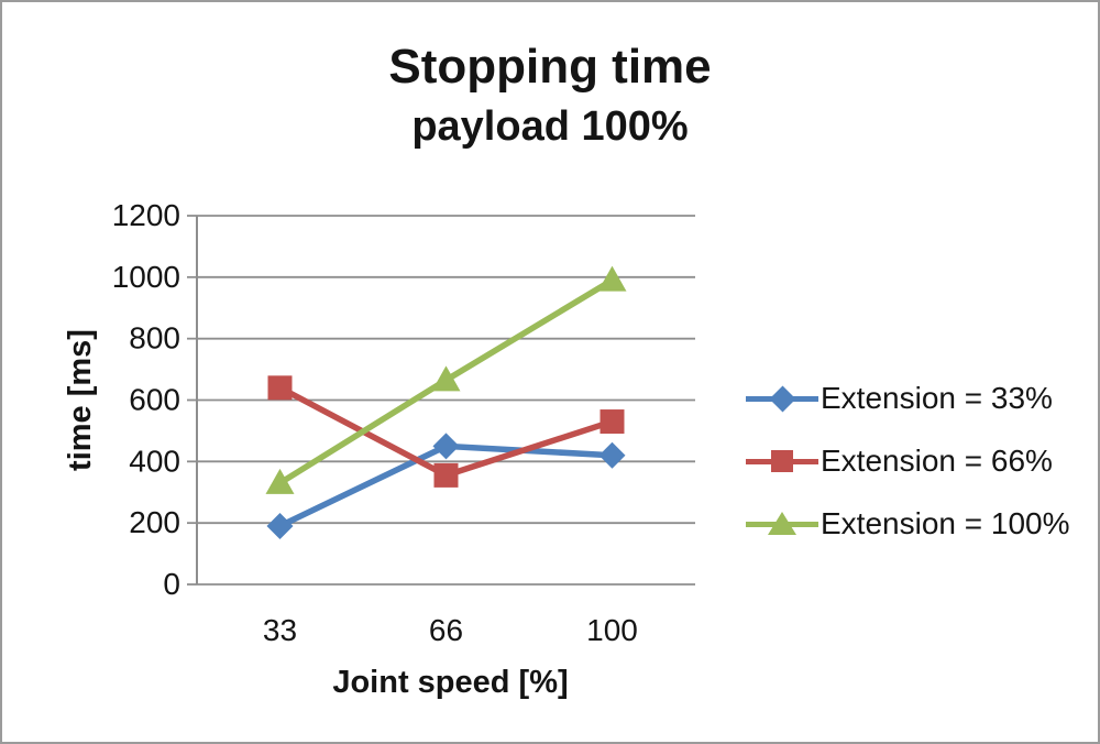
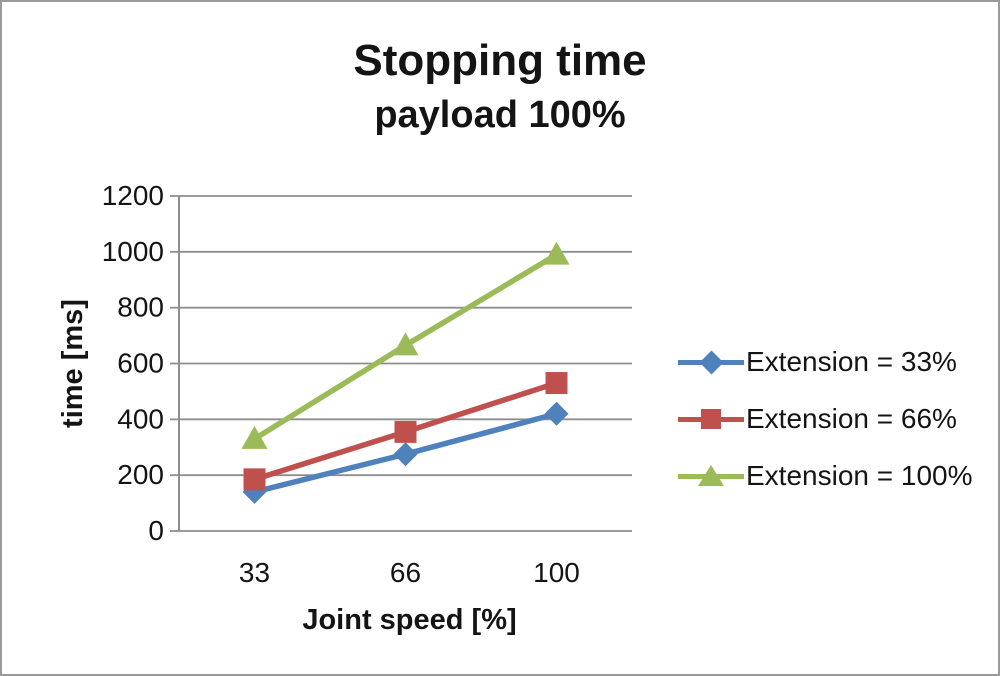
Extension = 33%/33: 190 -> 140
Extension = 66%/33: 640 -> 180
Extension = 33%/66: 450 -> 280
